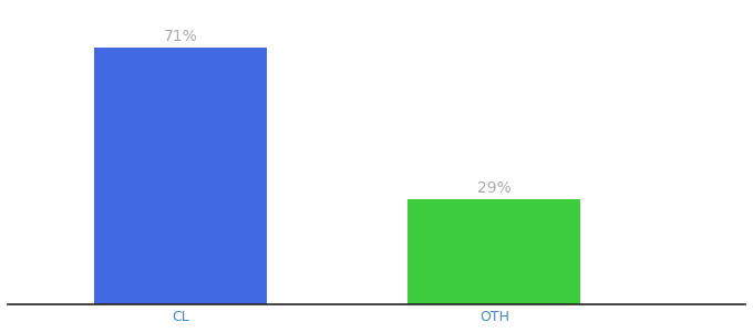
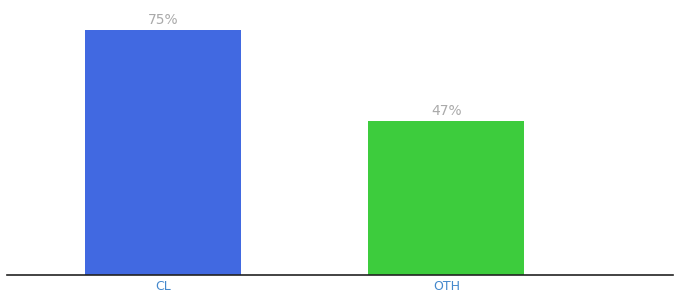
CL: 71% -> 75%
OTH: 29% -> 47%
